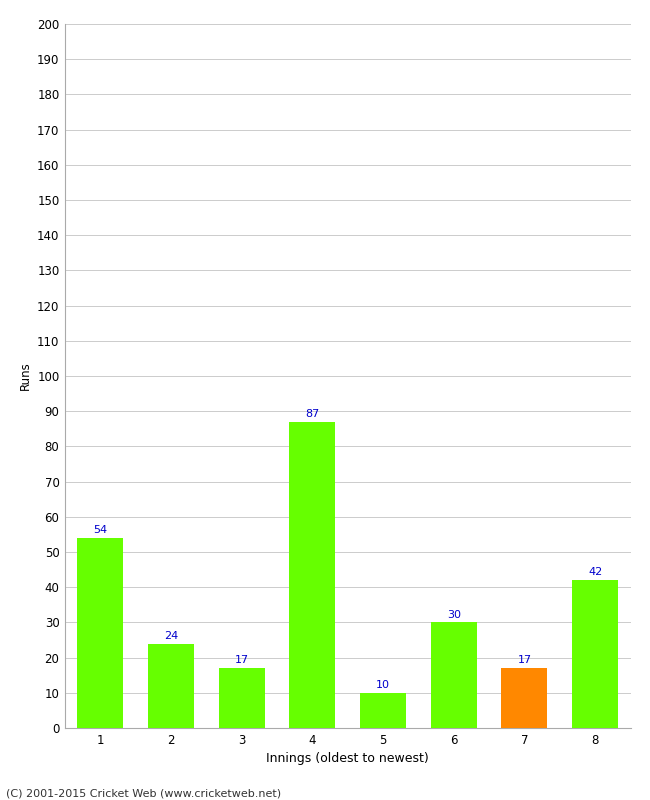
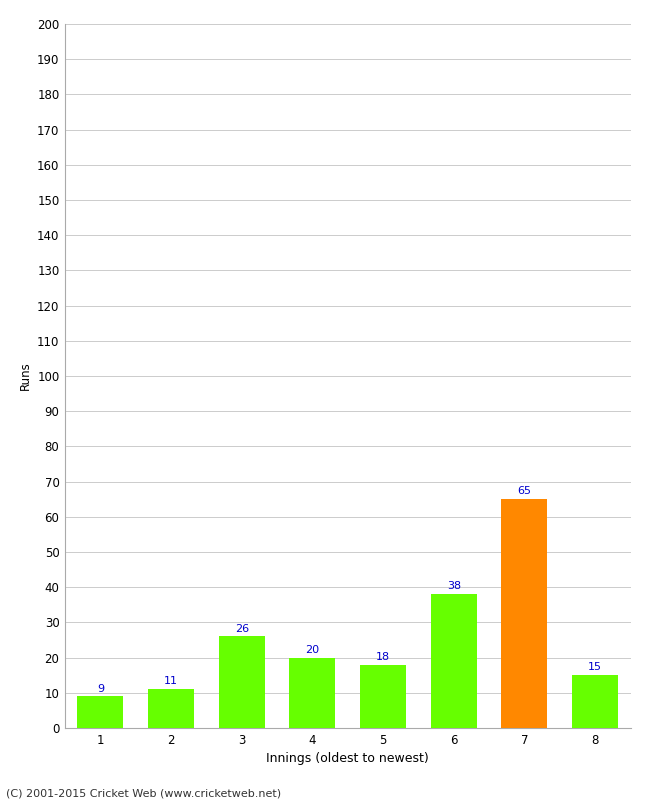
1: 54 -> 9
2: 24 -> 11
3: 17 -> 26
4: 87 -> 20
5: 10 -> 18
6: 30 -> 38
7: 17 -> 65
8: 42 -> 15
